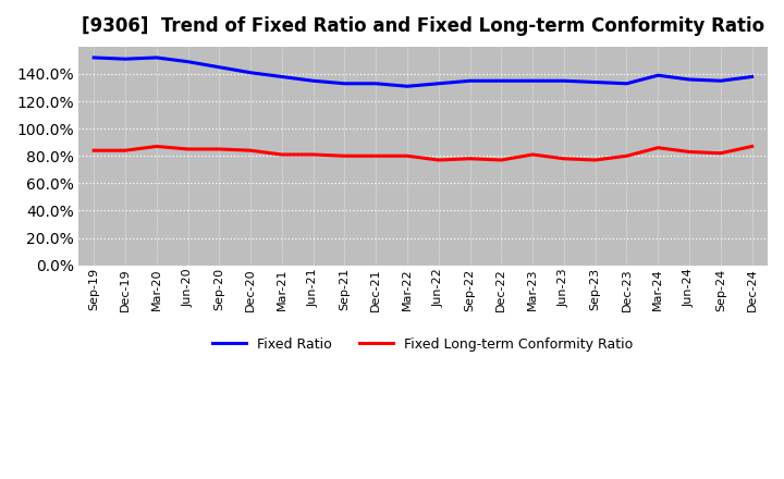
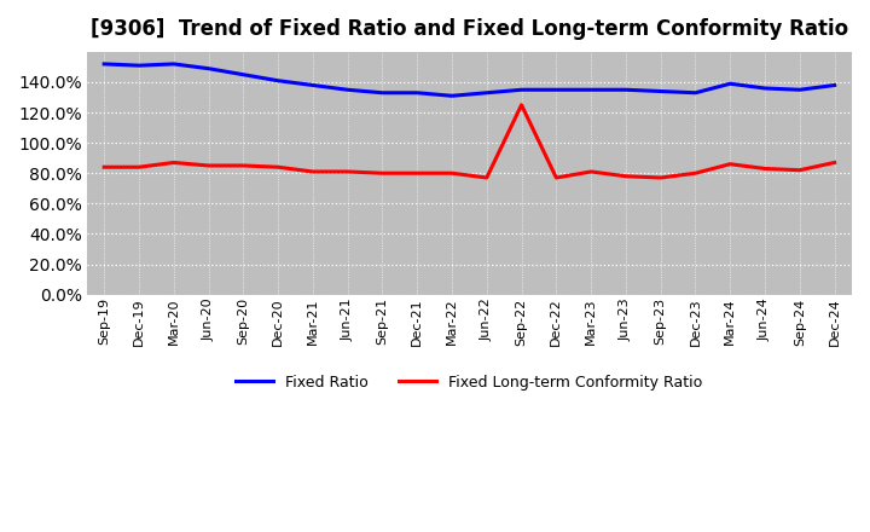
Fixed Long-term Conformity Ratio/Sep-22: 78% -> 125%
